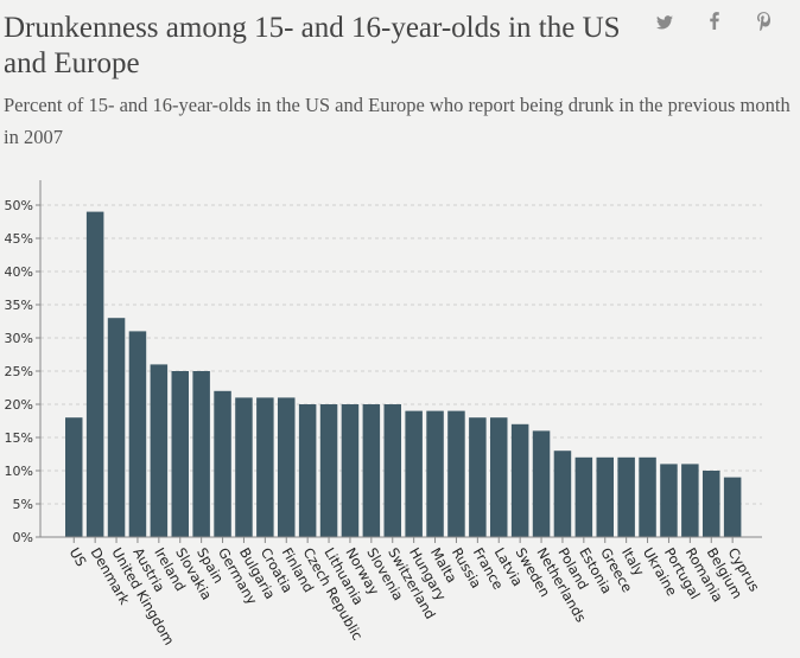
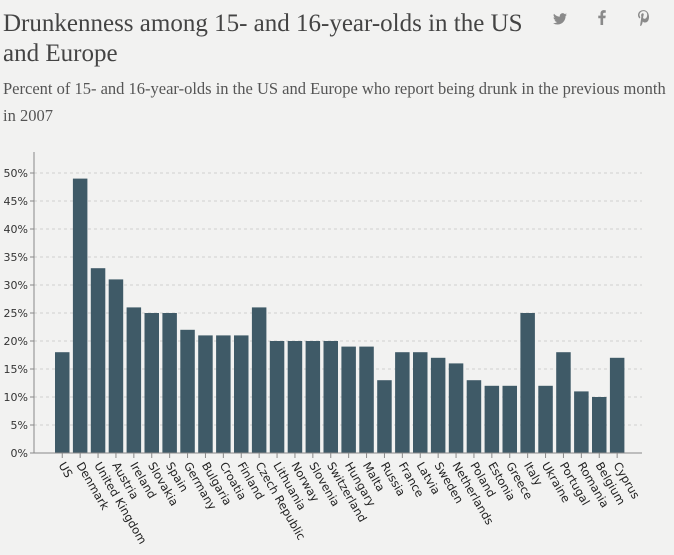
Czech Republic: 20% -> 26%
Russia: 19% -> 13%
Italy: 12% -> 25%
Portugal: 11% -> 18%
Cyprus: 9% -> 17%
